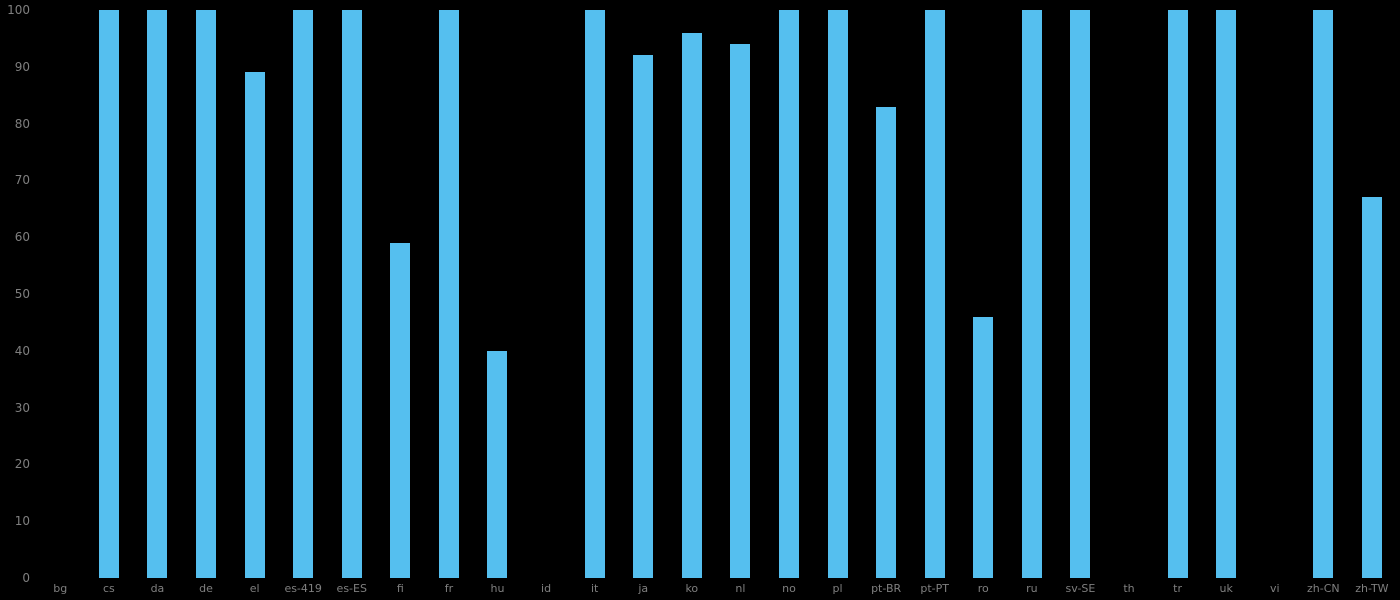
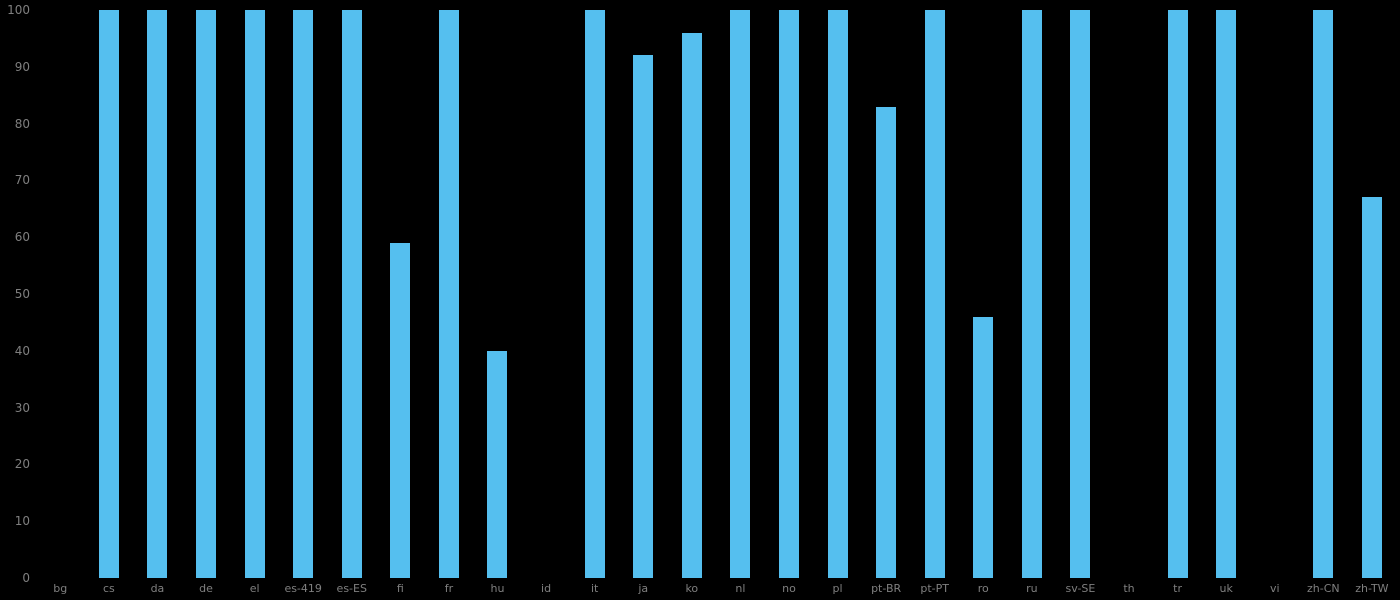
el: 89 -> 100
nl: 94 -> 100
